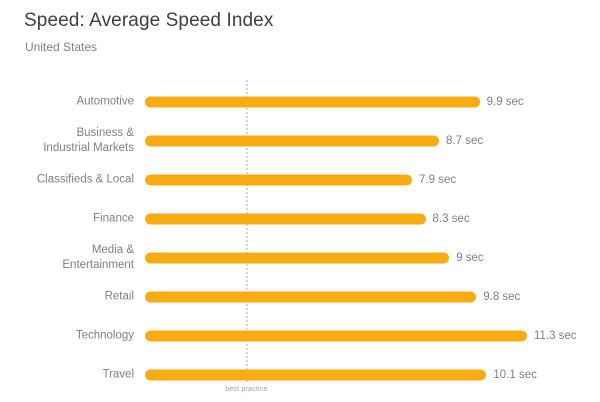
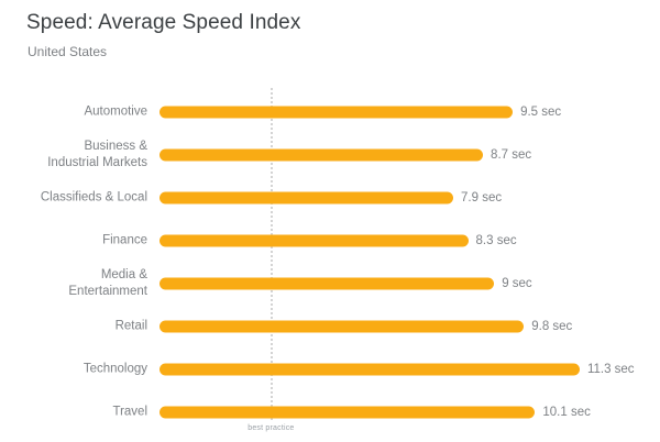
Automotive: 9.9 -> 9.5
